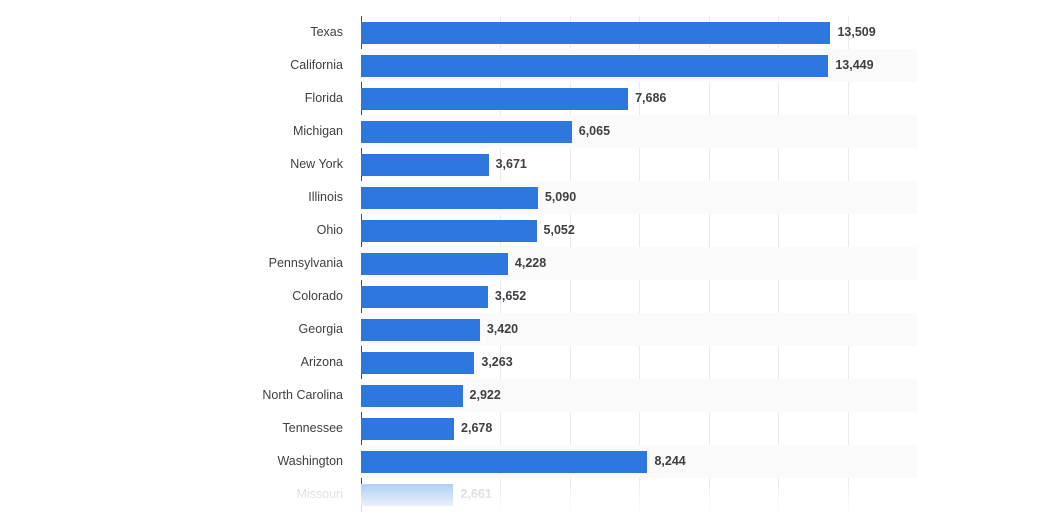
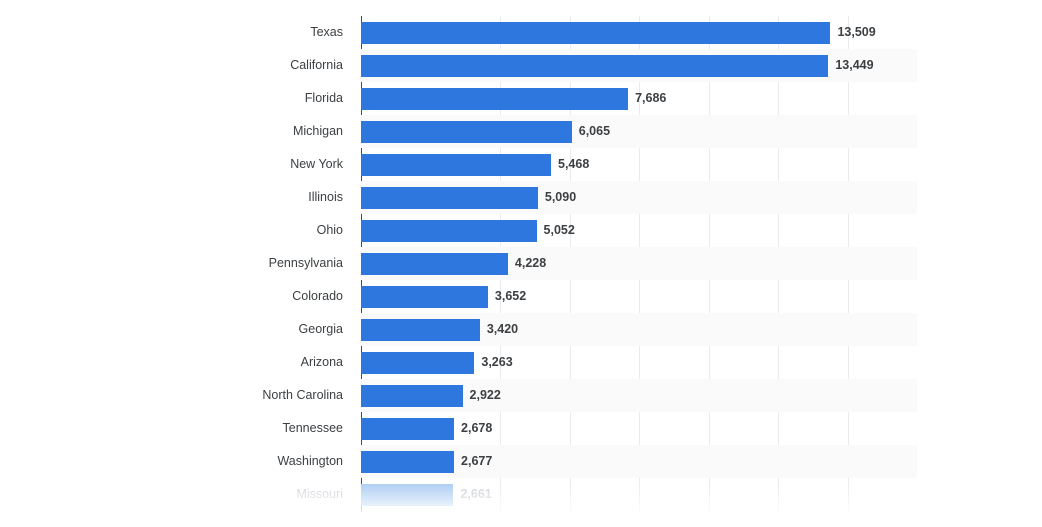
New York: 3,671 -> 5,468
Washington: 8,244 -> 2,677
